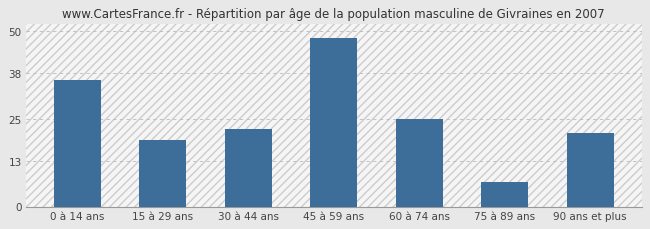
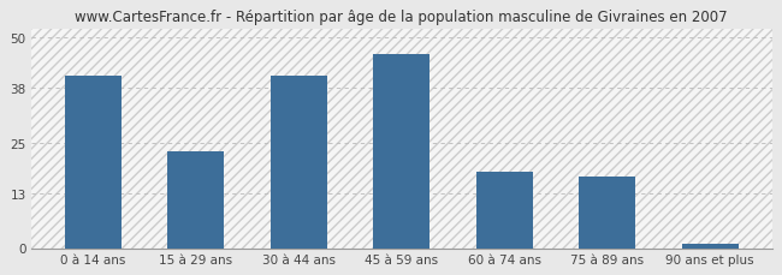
0 à 14 ans: 36 -> 41
15 à 29 ans: 19 -> 23
30 à 44 ans: 22 -> 41
45 à 59 ans: 48 -> 46
60 à 74 ans: 25 -> 18
75 à 89 ans: 7 -> 17
90 ans et plus: 21 -> 1
